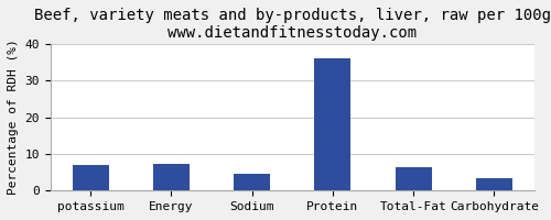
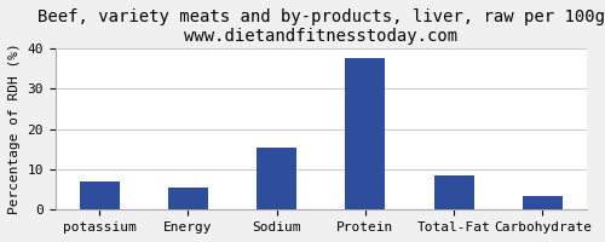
Energy: 7.2 -> 5.5
Sodium: 4.5 -> 15.5
Protein: 36.0 -> 37.5
Total-Fat: 6.5 -> 8.5
